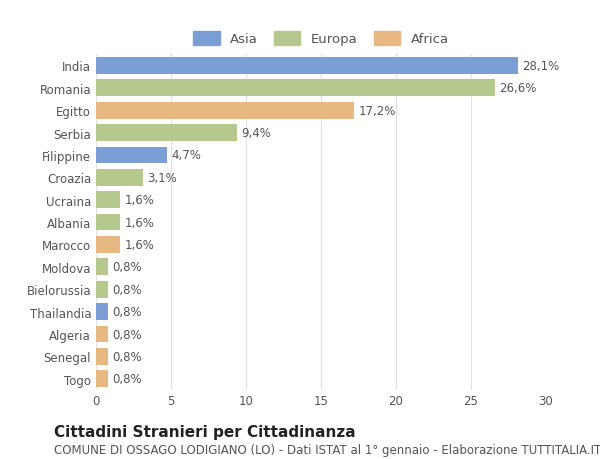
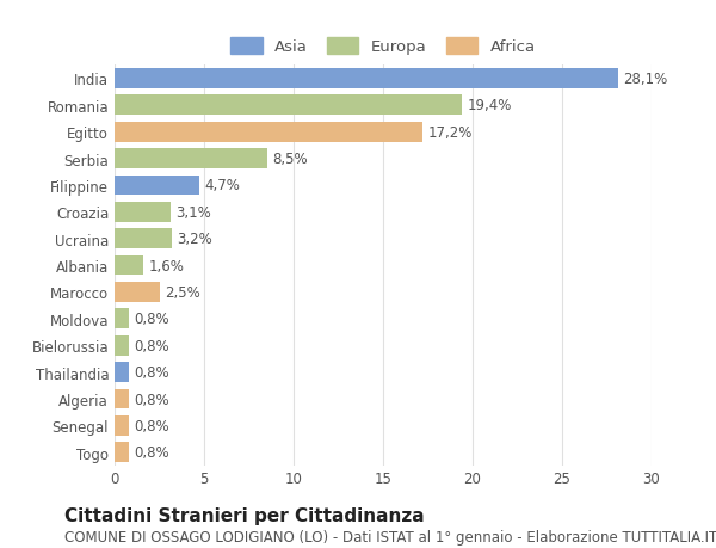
Romania: 26,6% -> 19,4%
Serbia: 9,4% -> 8,5%
Ucraina: 1,6% -> 3,2%
Marocco: 1,6% -> 2,5%
